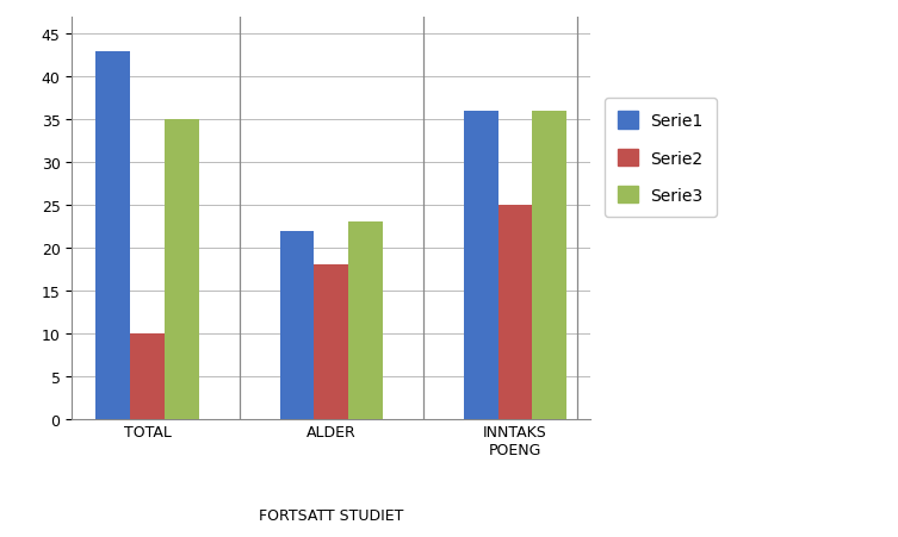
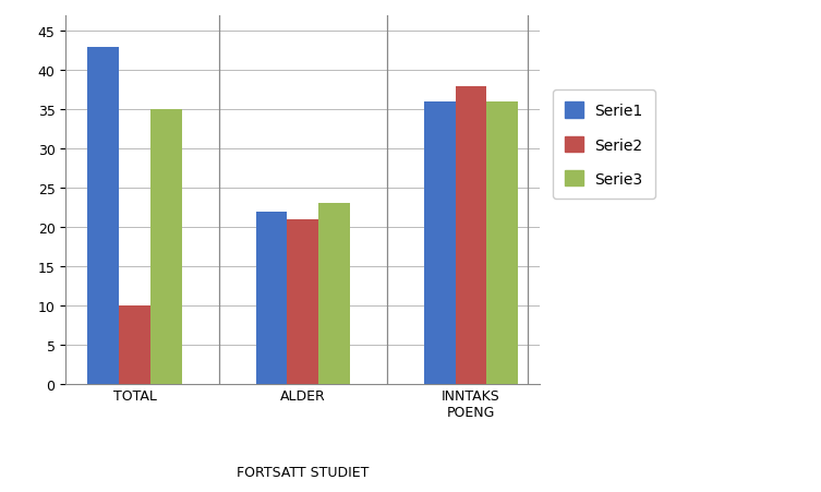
Serie2/ALDER: 18 -> 21
Serie2/INNTAKS POENG: 25 -> 38
